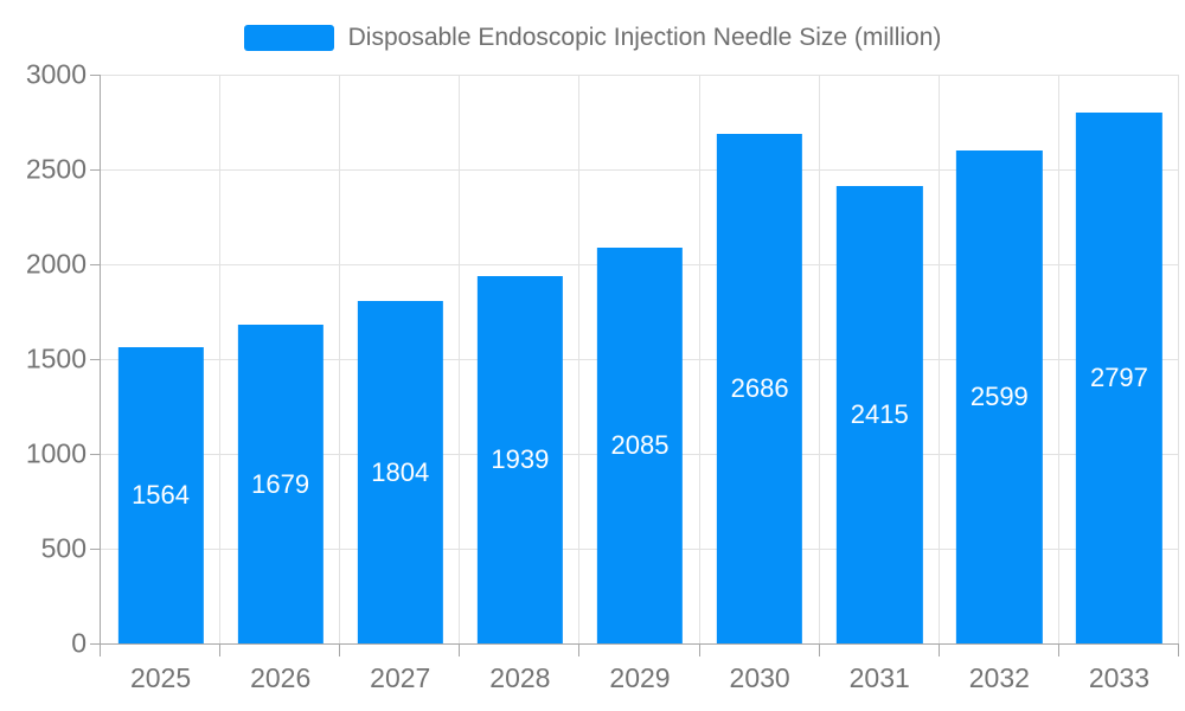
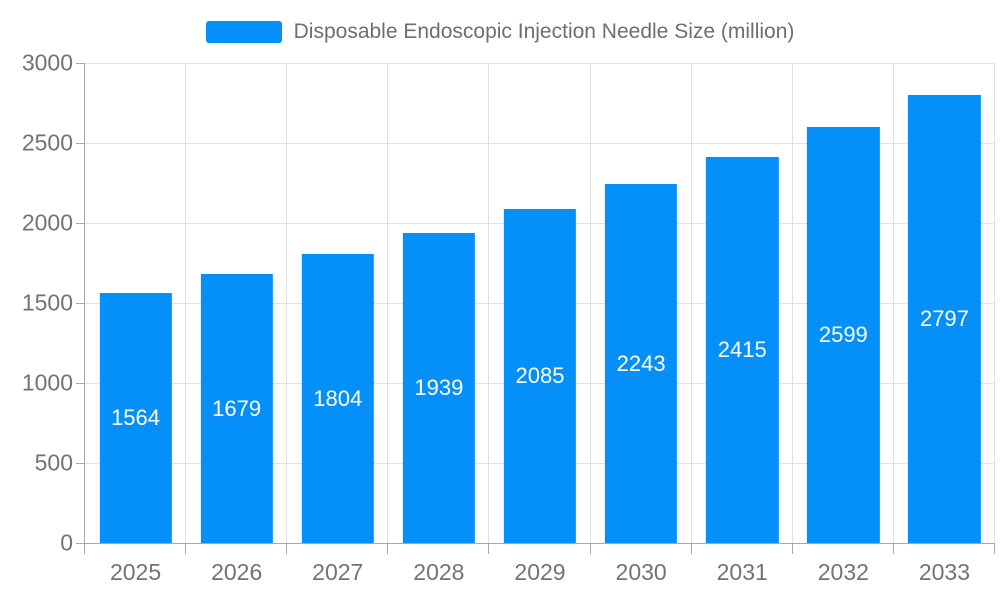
2030: 2686 -> 2243
